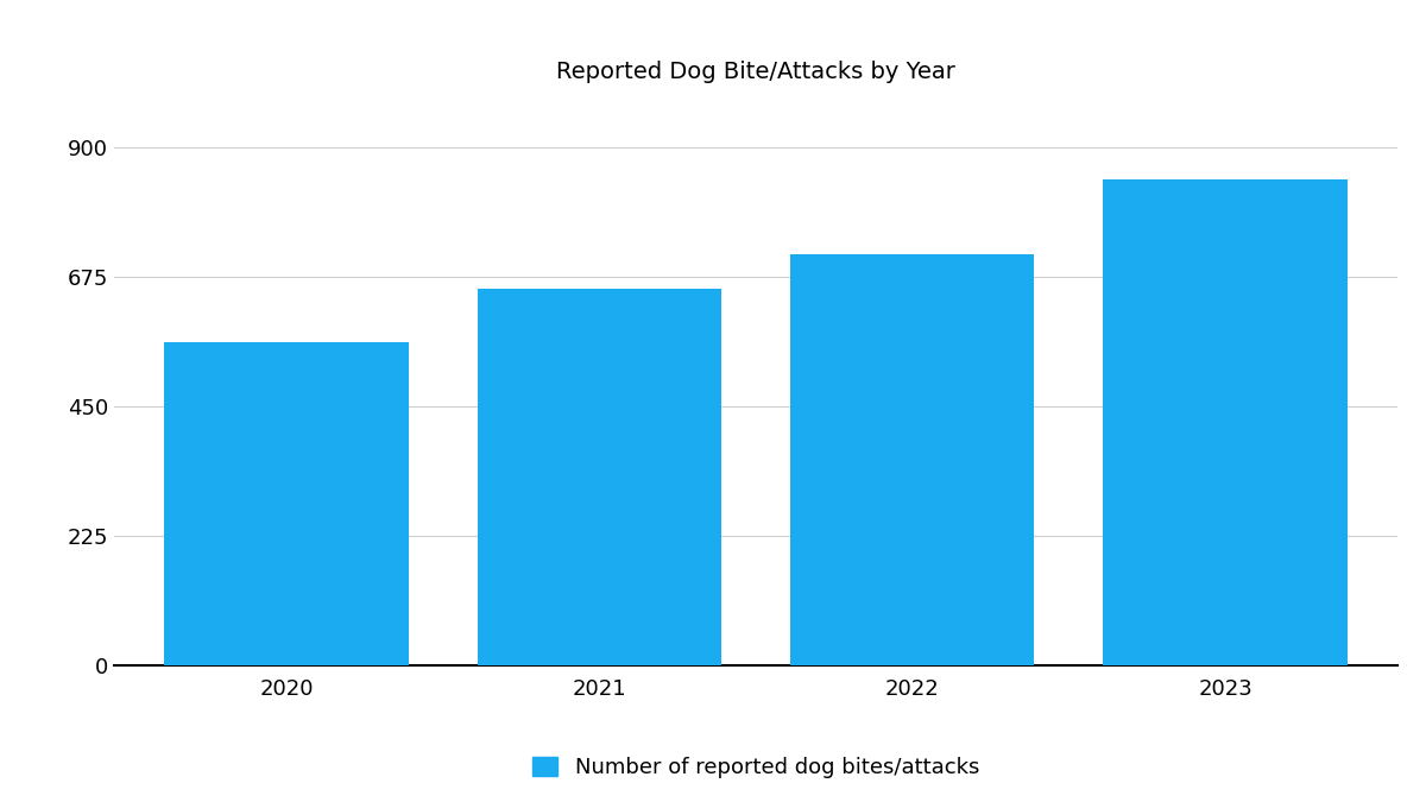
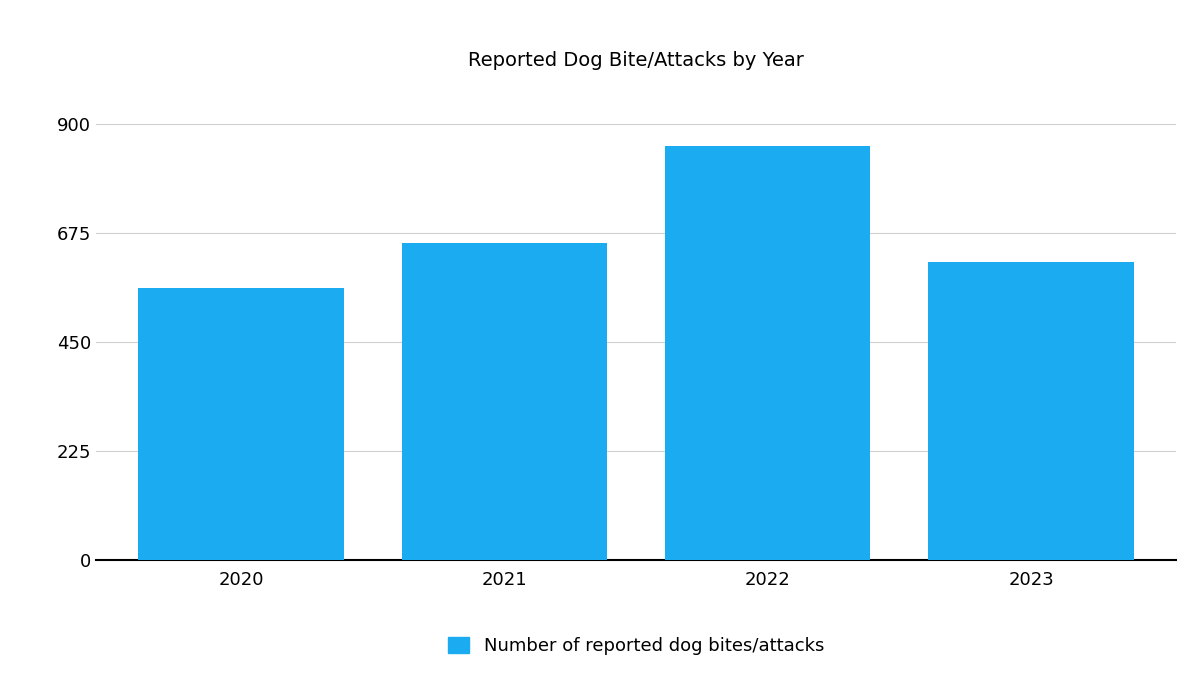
2022: 715 -> 855
2023: 845 -> 615
